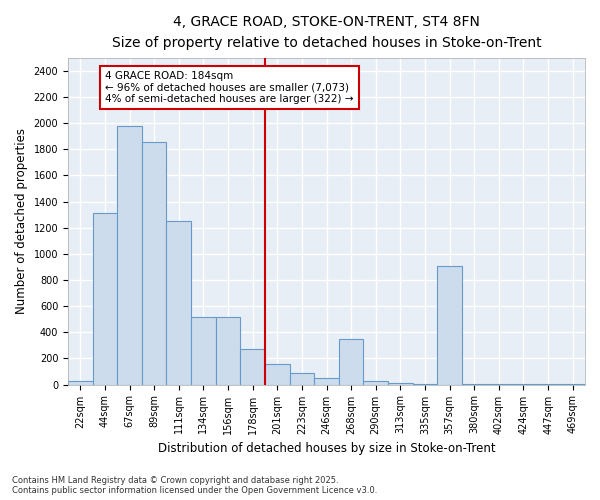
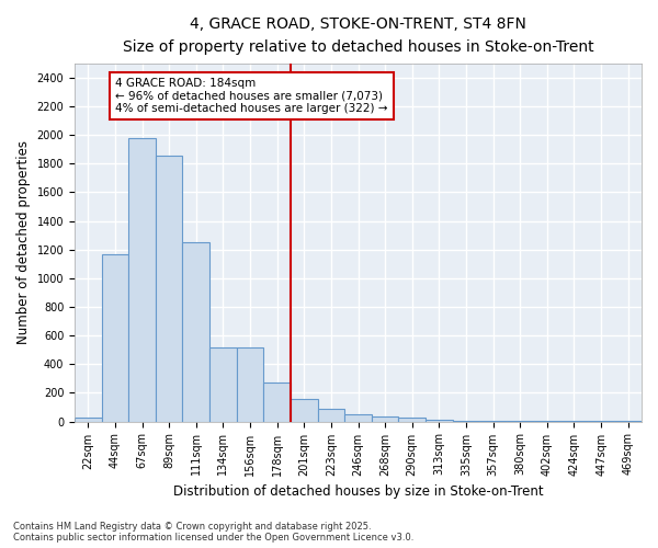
44sqm: 1310 -> 1170
268sqm: 350 -> 40
357sqm: 910 -> 0
